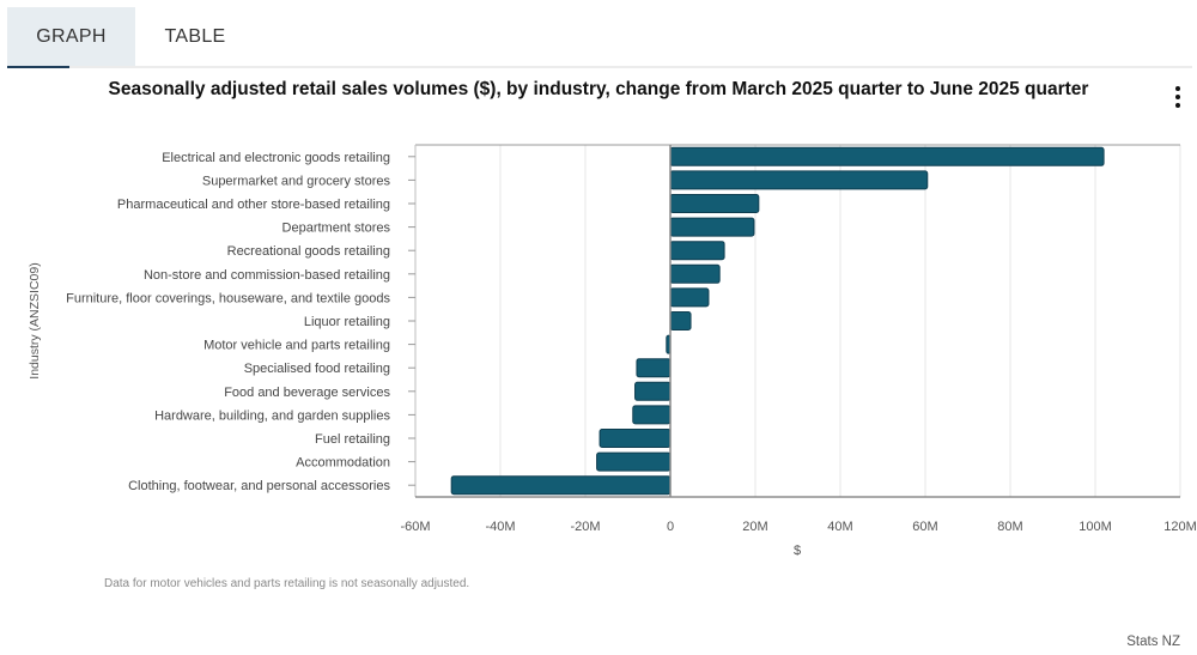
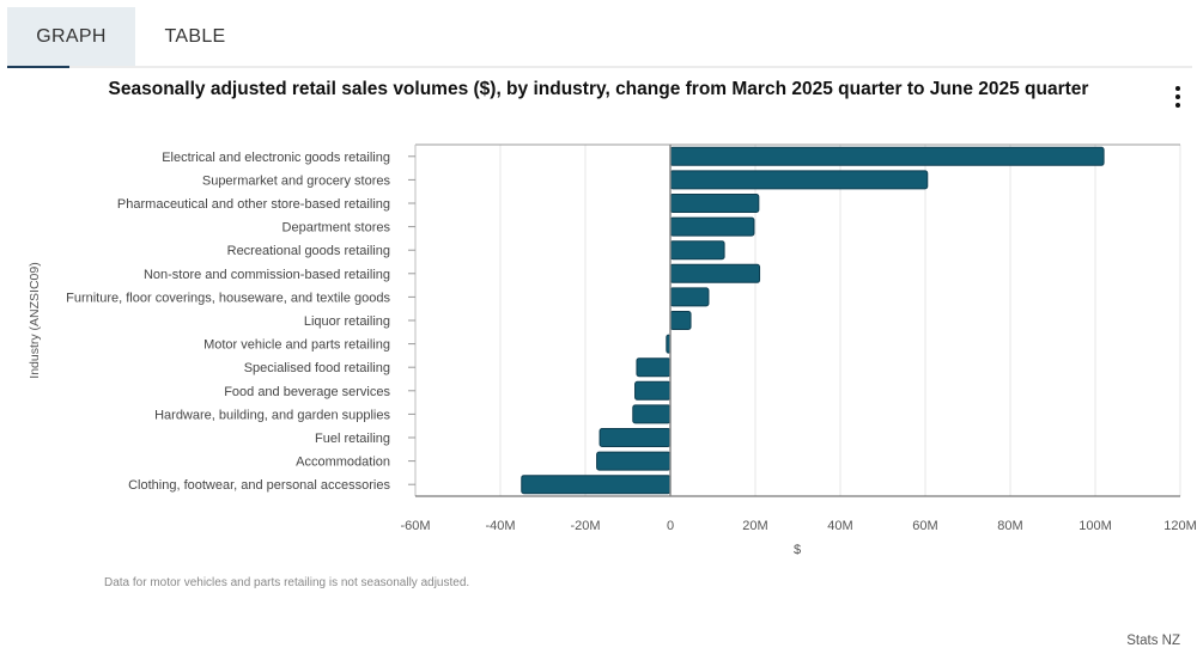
Non-store and commission-based retailing: 12M -> 21M
Clothing, footwear, and personal accessories: -52M -> -35M
